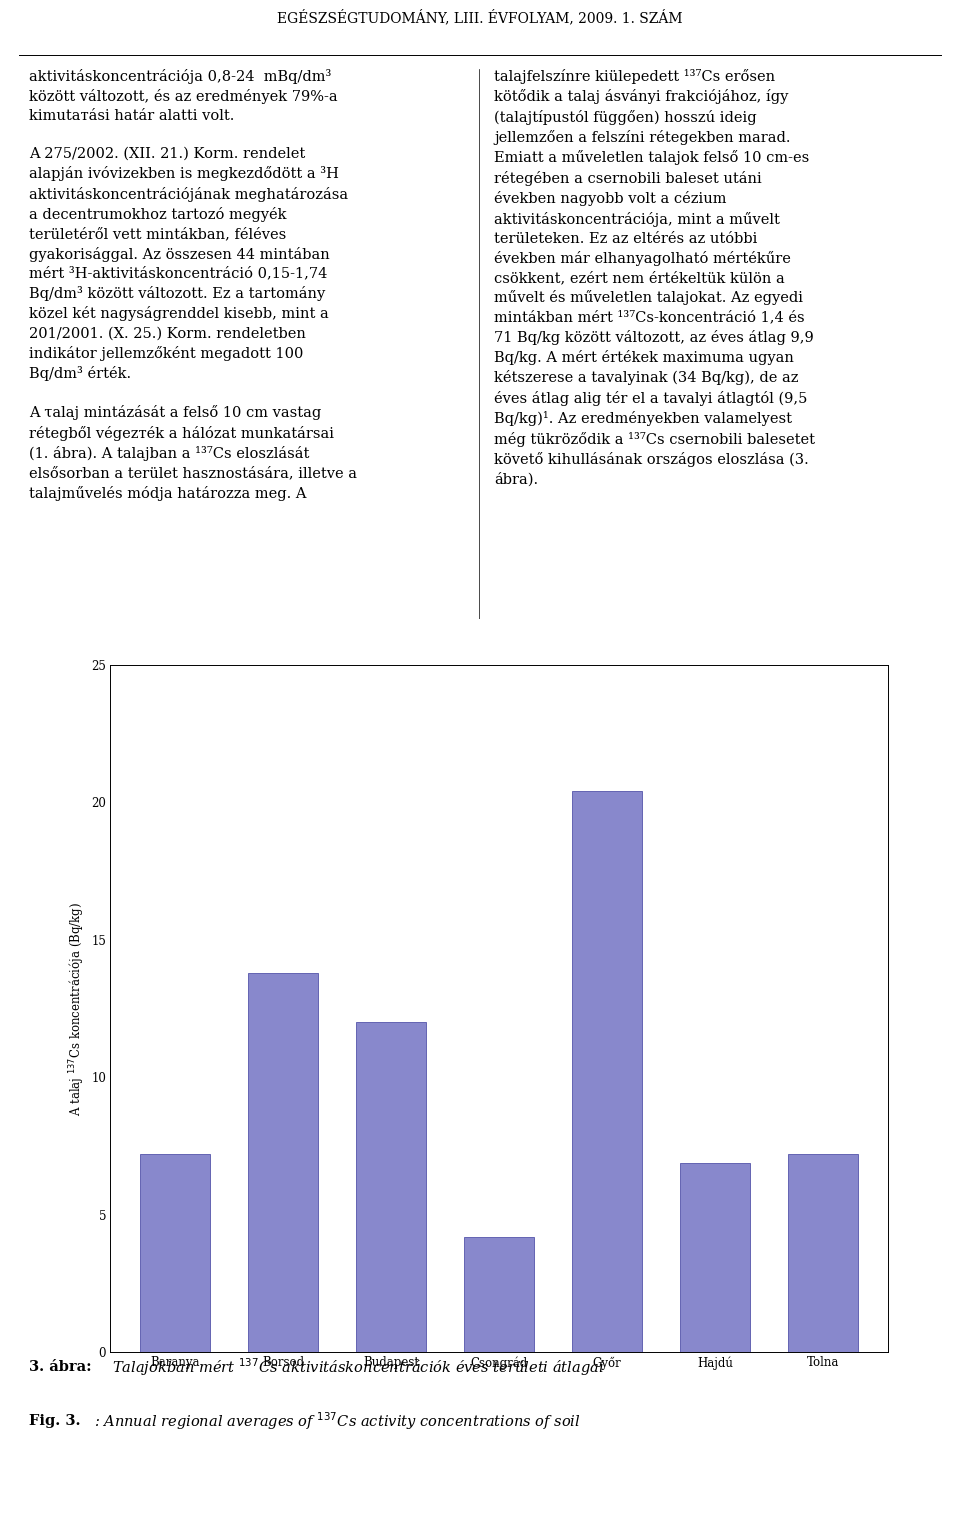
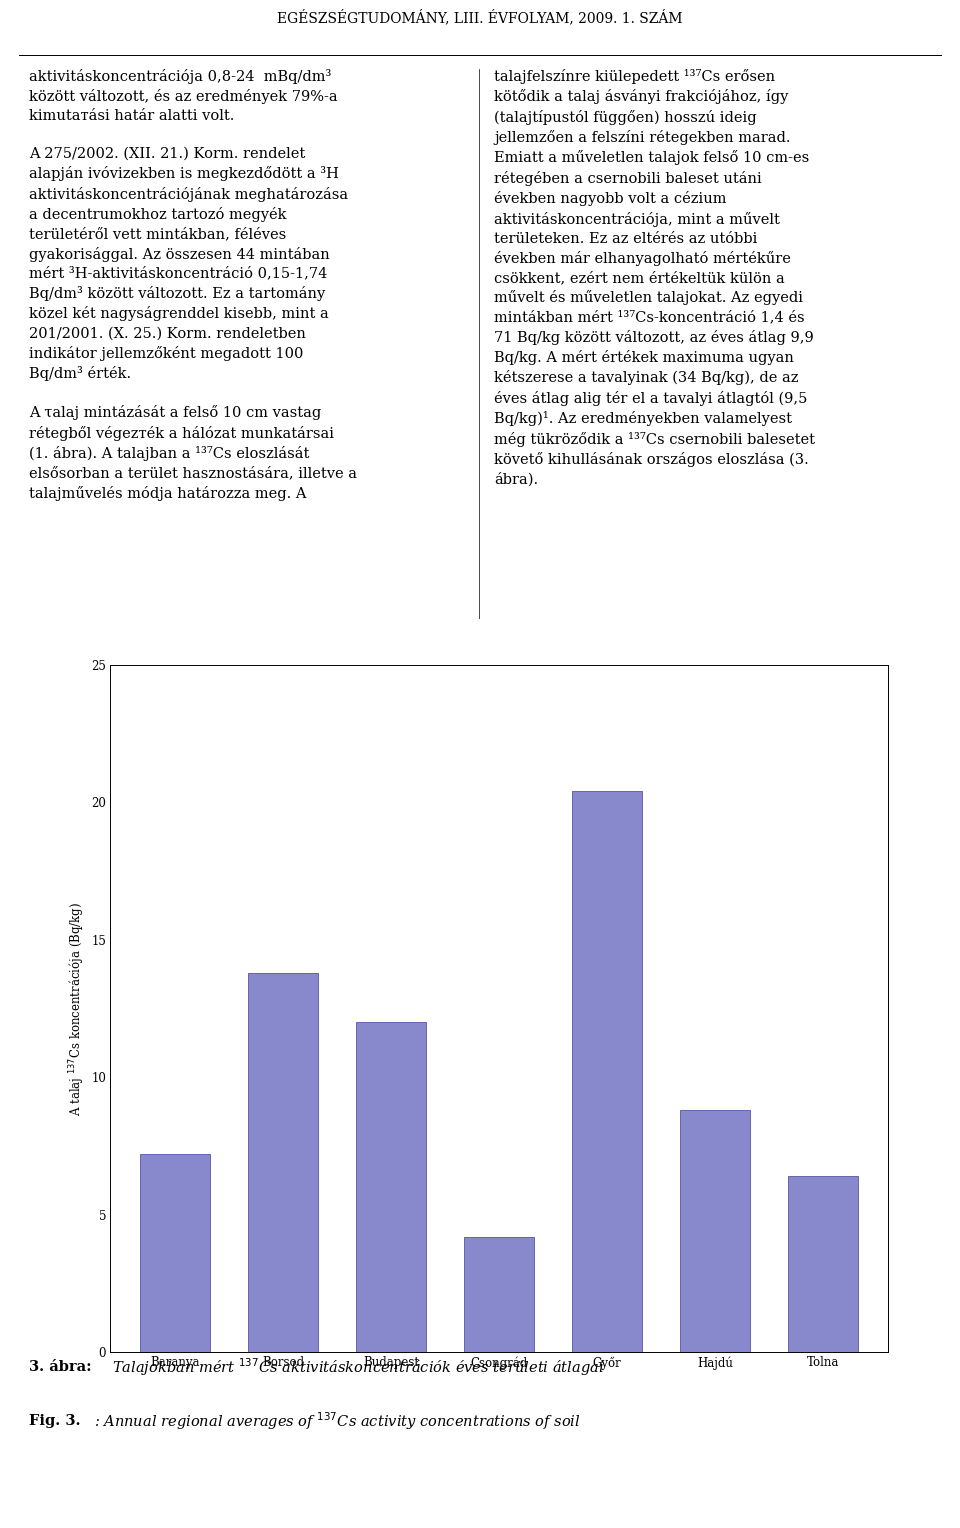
Hajdú: 6.9 -> 8.8
Tolna: 7.2 -> 6.4
